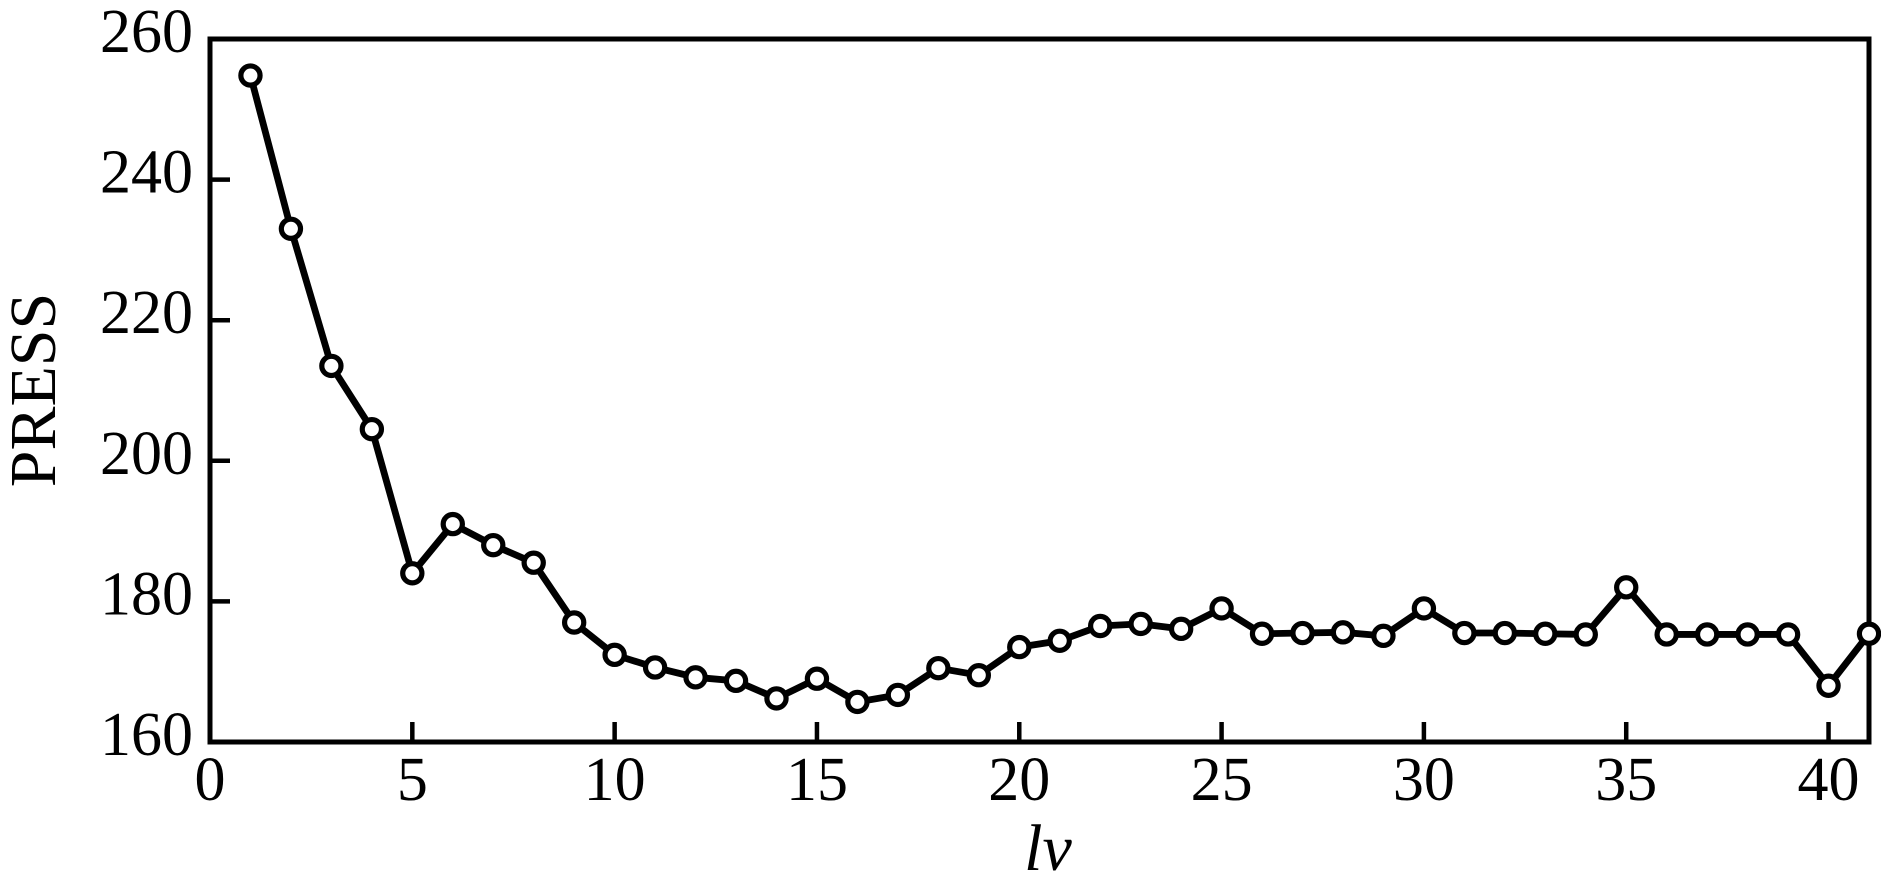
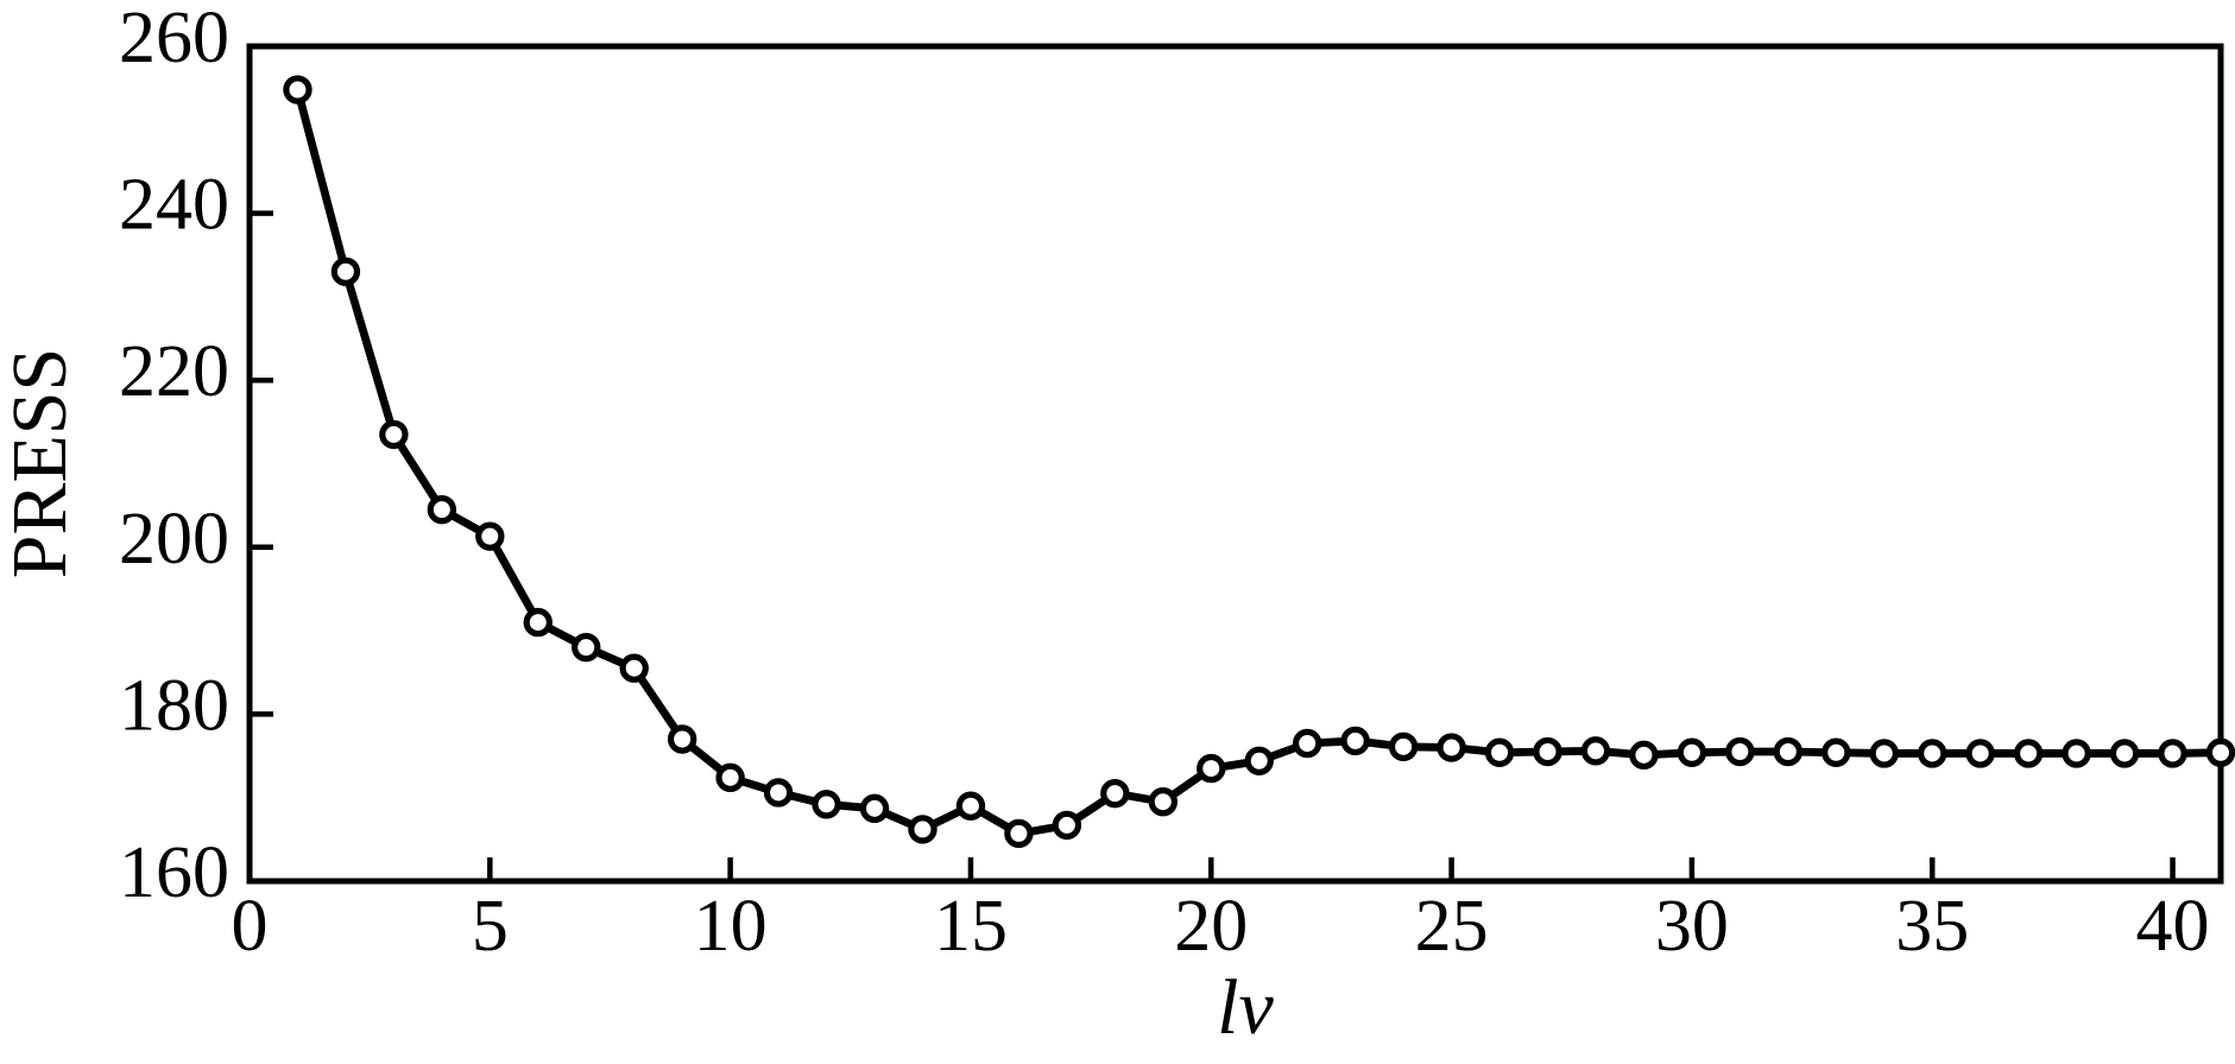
5: 184 -> 201
25: 179 -> 176
30: 179 -> 175
35: 182 -> 175
40: 168 -> 175
